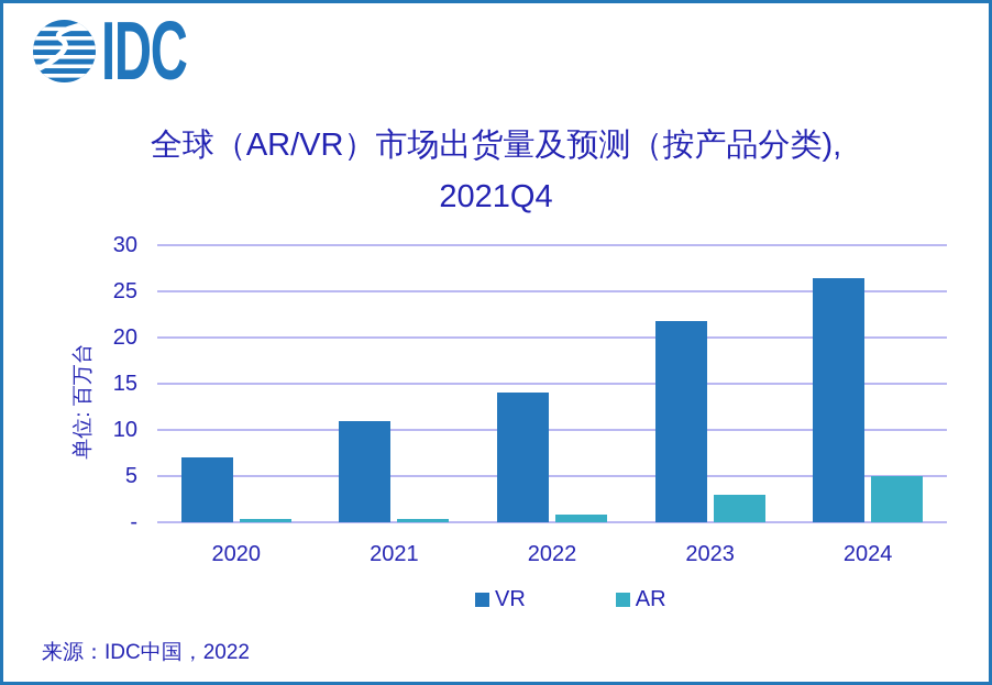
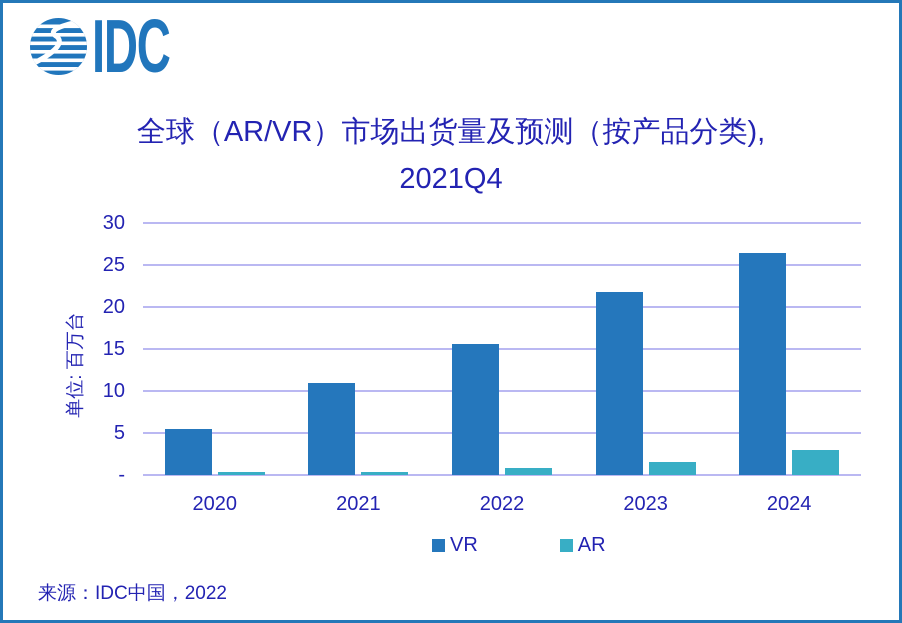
VR/2020: 7 -> 6
VR/2022: 14 -> 16
AR/2023: 3 -> 2
AR/2024: 5 -> 3
